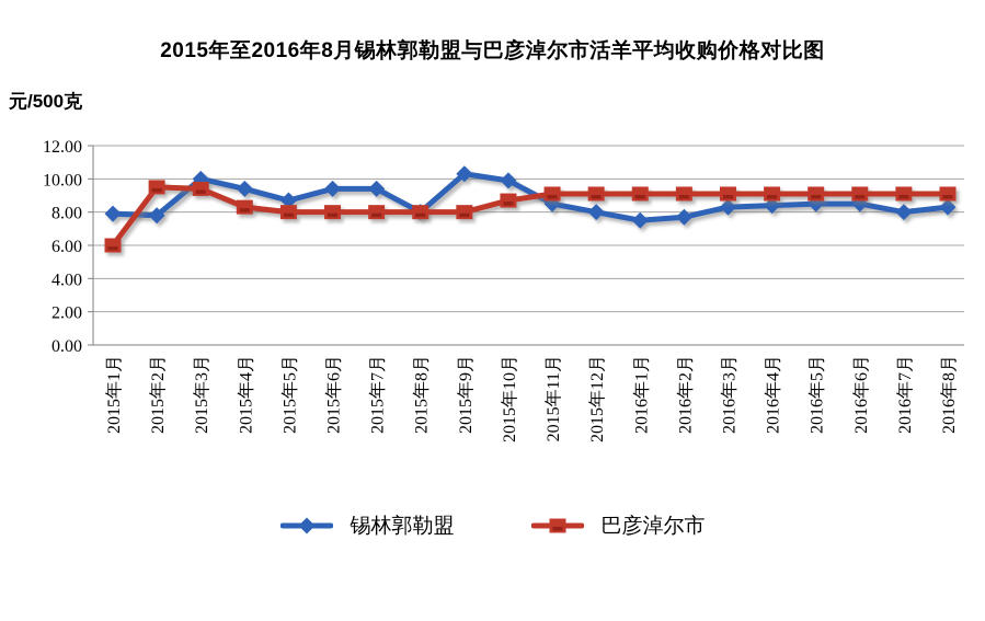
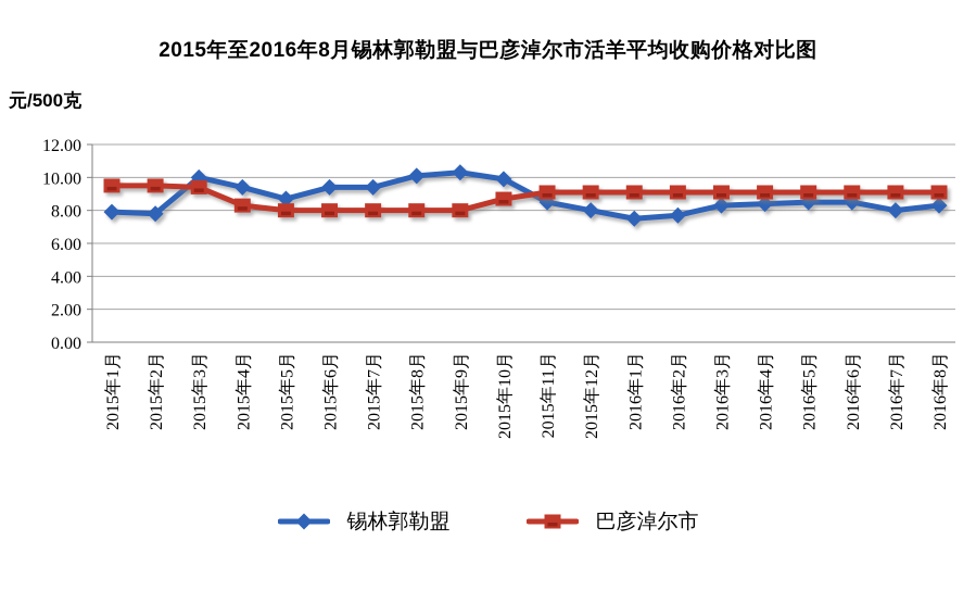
巴彦淖尔市/2015年1月: 6.0 -> 9.5
锡林郭勒盟/2015年8月: 8.0 -> 10.1
